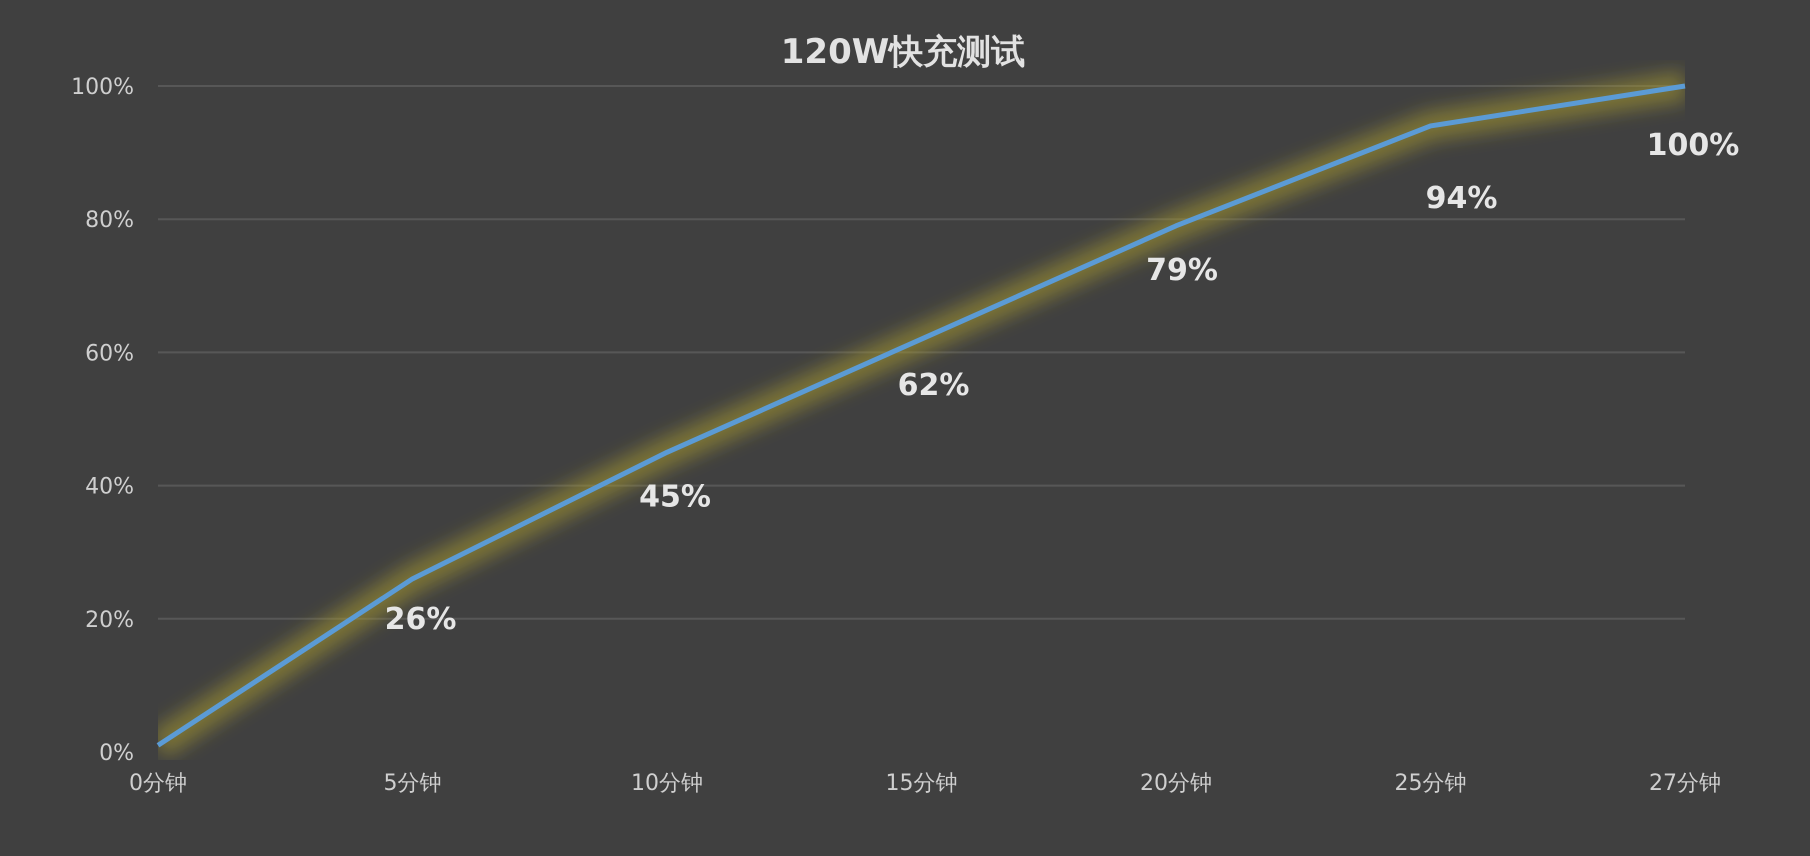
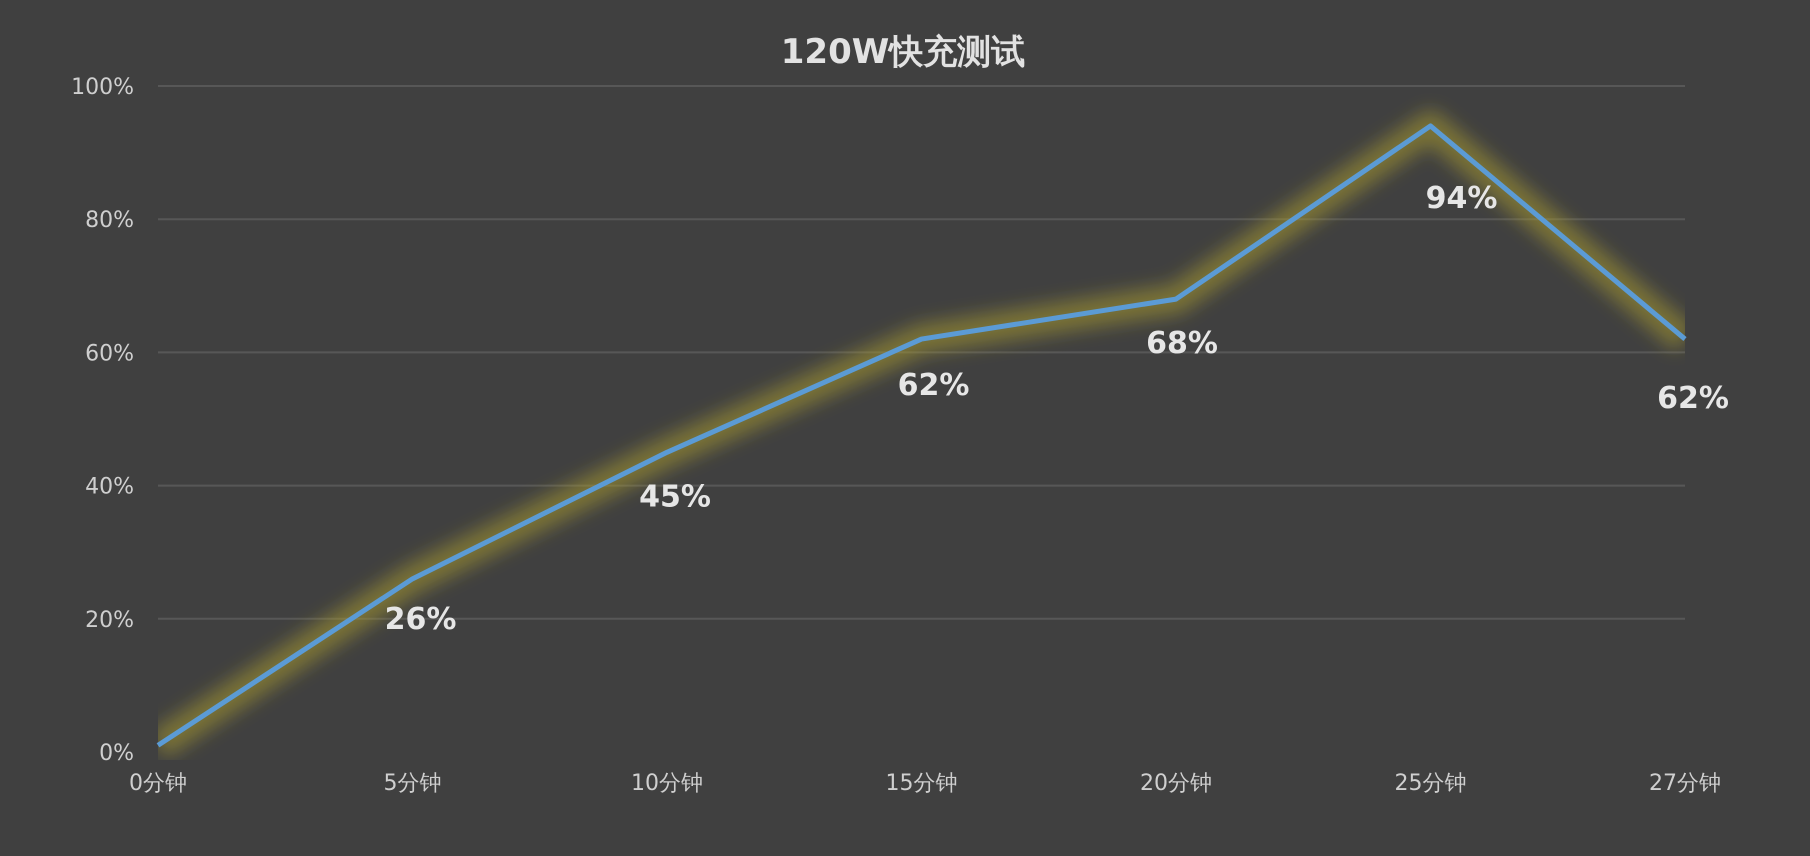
20分钟: 79% -> 68%
27分钟: 100% -> 62%
